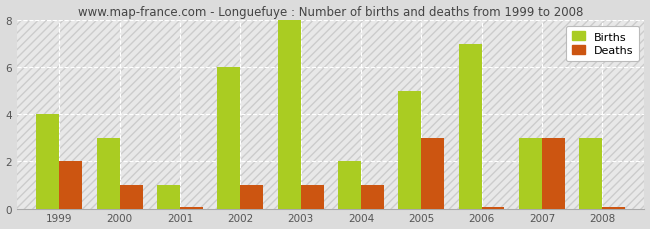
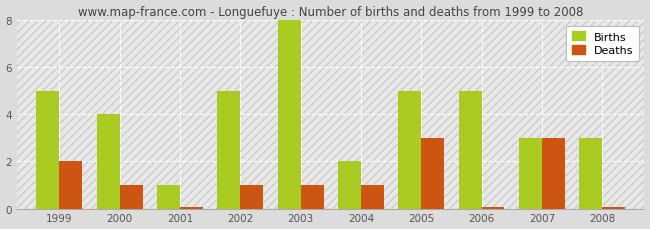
Births/1999: 4 -> 5
Births/2000: 3 -> 4
Births/2002: 6 -> 5
Births/2006: 7 -> 5
